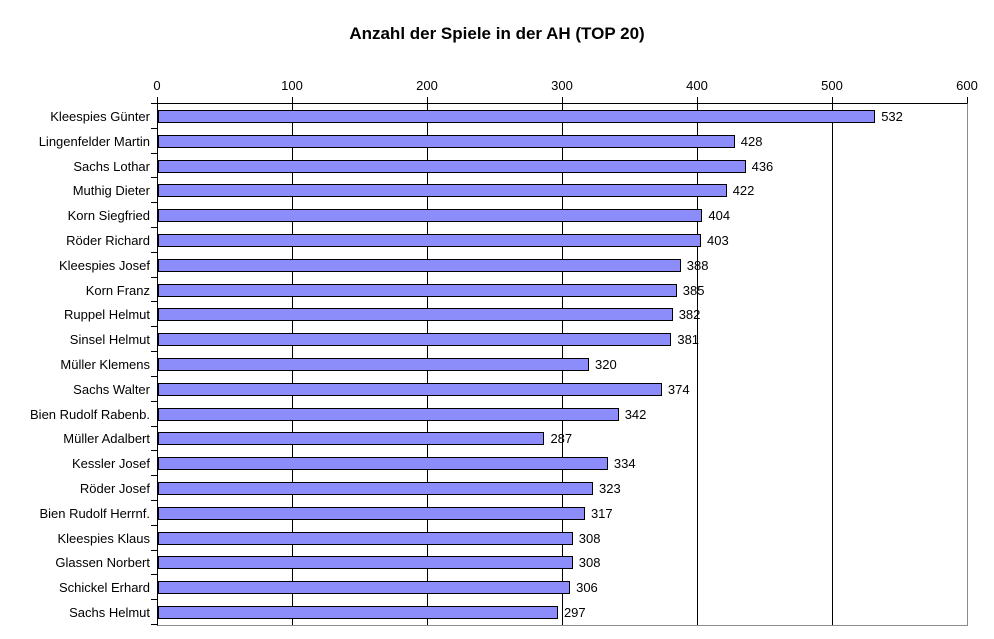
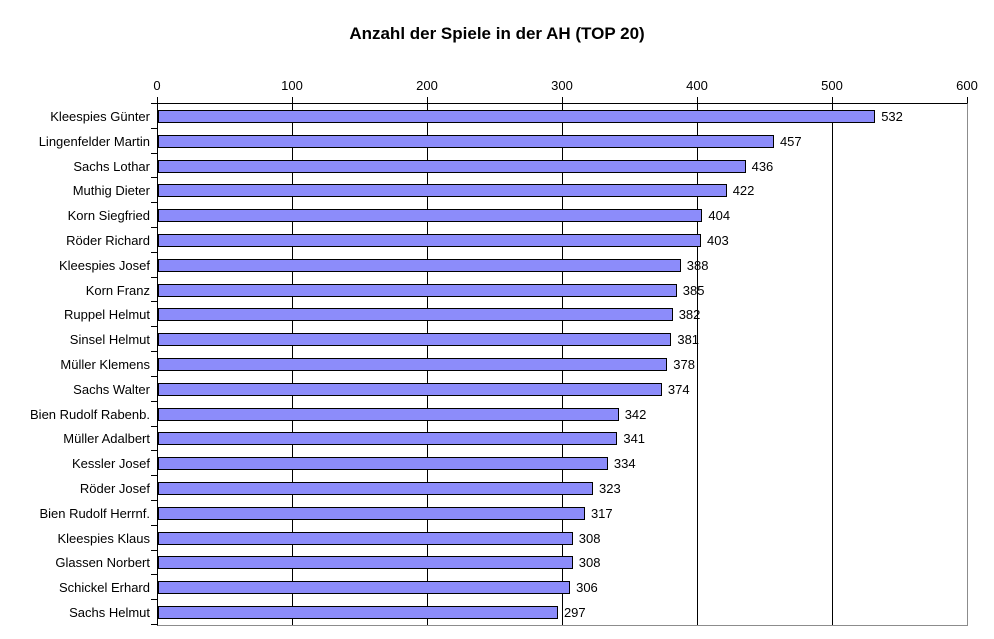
Lingenfelder Martin: 428 -> 457
Müller Klemens: 320 -> 378
Müller Adalbert: 287 -> 341
